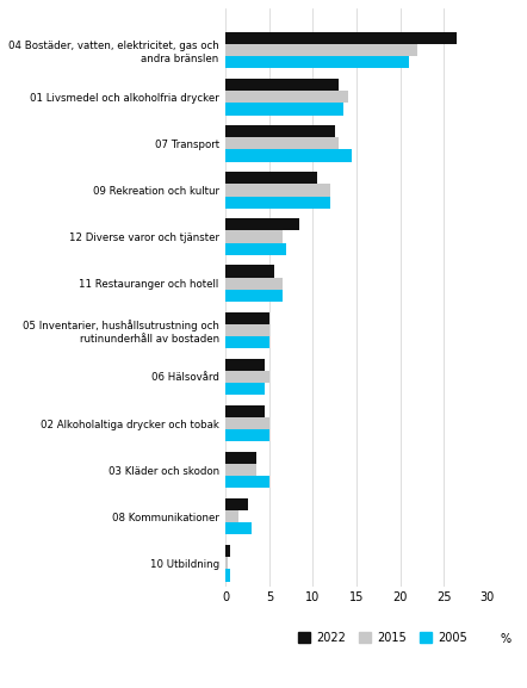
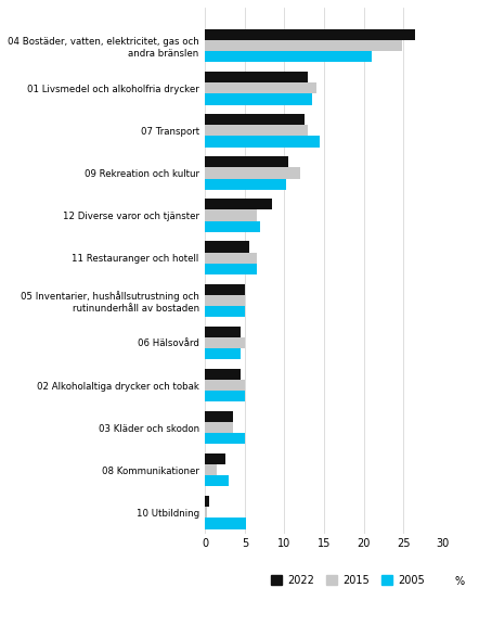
2015/04 Bostäder, vatten, elektricitet, gas och andra bränslen: 22.0 -> 24.8
2005/09 Rekreation och kultur: 12.0 -> 10.2
2005/10 Utbildning: 0.5 -> 5.2
